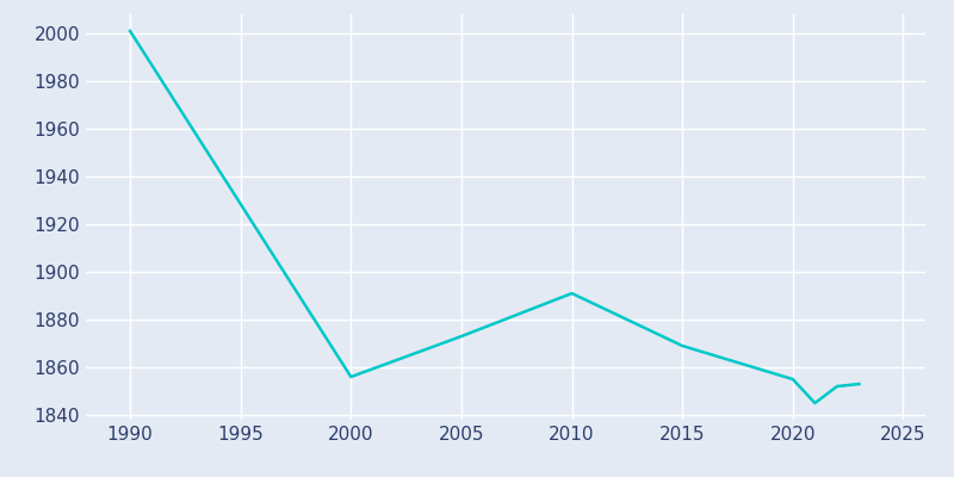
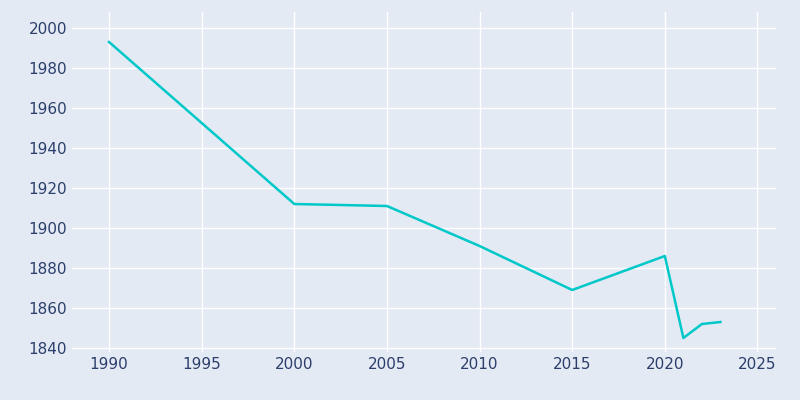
1990: 2001 -> 1993
2000: 1856 -> 1912
2005: 1873 -> 1911
2020: 1855 -> 1886
